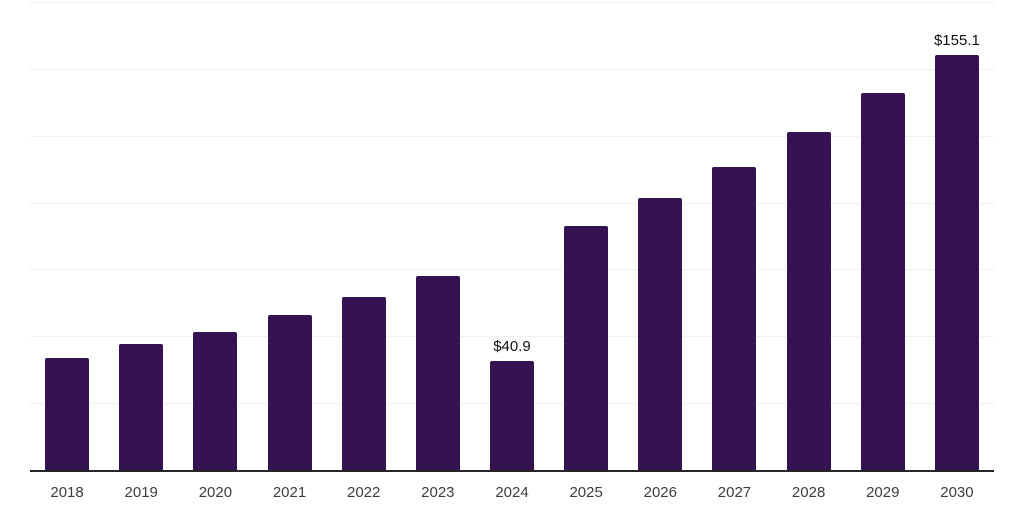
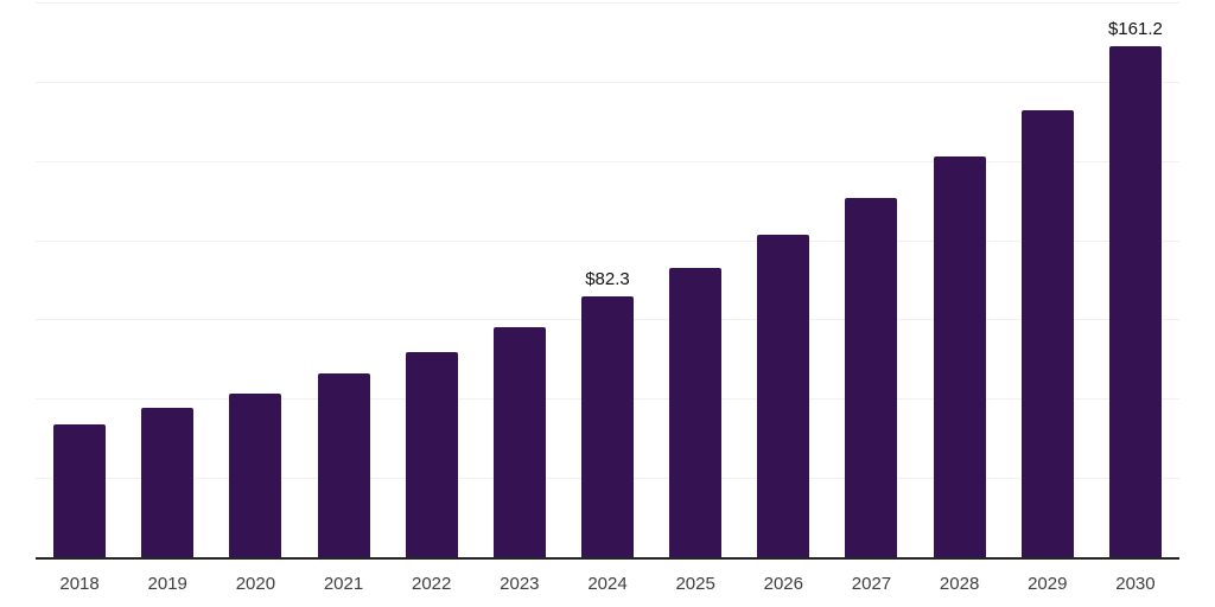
2024: $40.9 -> $82.3
2030: $155.1 -> $161.2
